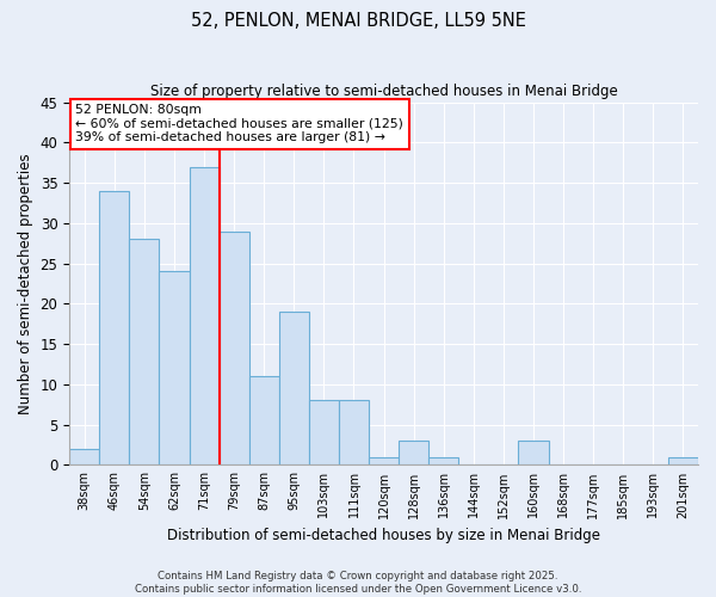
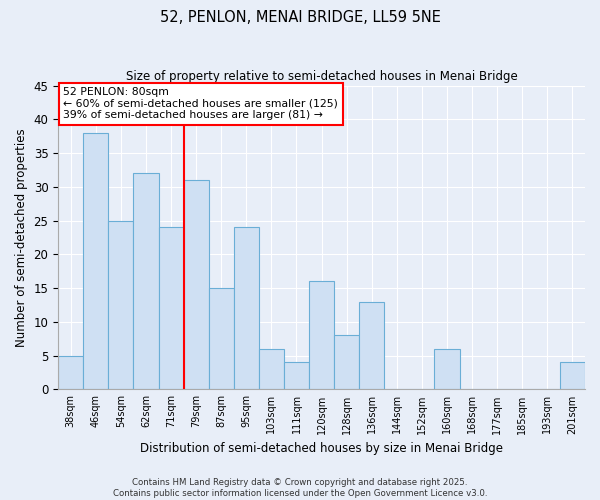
38sqm: 2 -> 5
46sqm: 34 -> 38
54sqm: 28 -> 25
62sqm: 24 -> 32
71sqm: 37 -> 24
79sqm: 29 -> 31
87sqm: 11 -> 15
95sqm: 19 -> 24
103sqm: 8 -> 6
111sqm: 8 -> 4
120sqm: 1 -> 16
128sqm: 3 -> 8
136sqm: 1 -> 13
160sqm: 3 -> 6
201sqm: 1 -> 4
